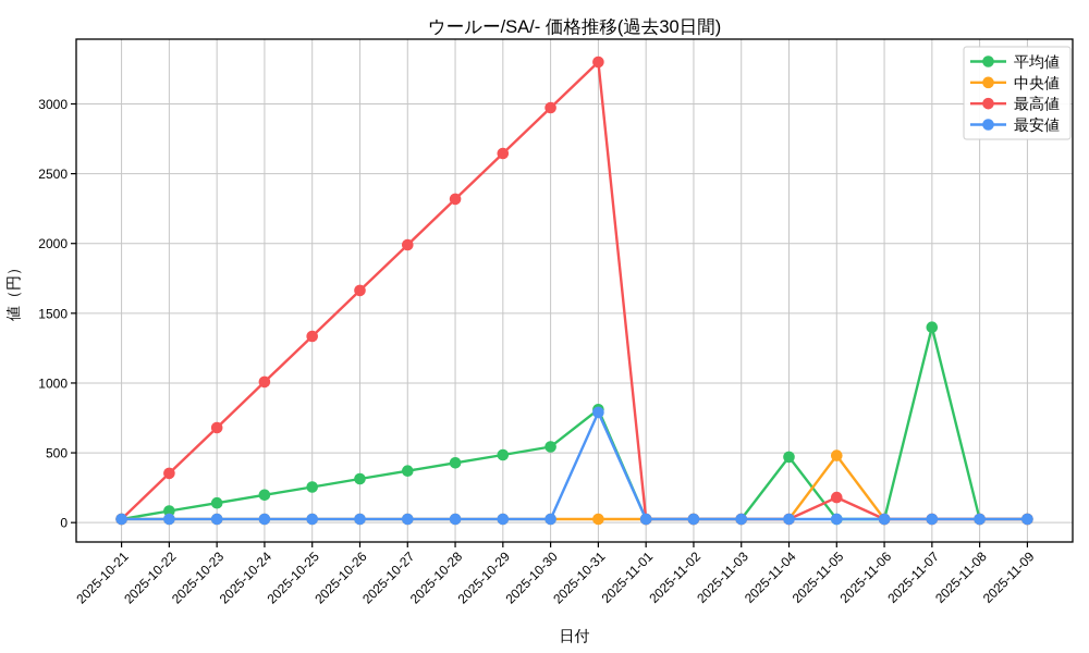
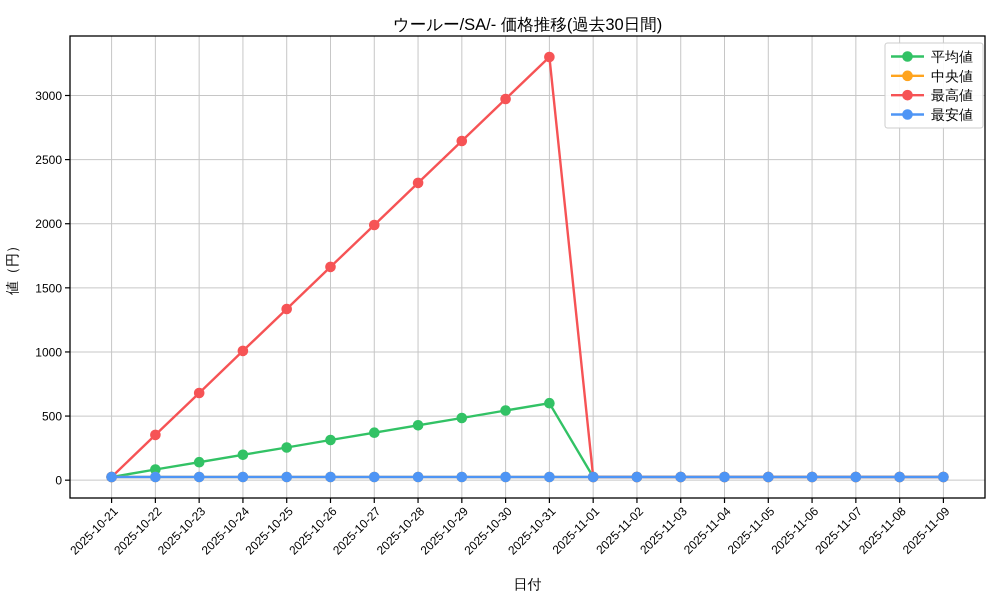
平均値/2025-10-31: 810 -> 600
最安値/2025-10-31: 790 -> 20
平均値/2025-11-04: 470 -> 20
中央値/2025-11-05: 480 -> 20
最高値/2025-11-05: 180 -> 20
平均値/2025-11-07: 1400 -> 20
